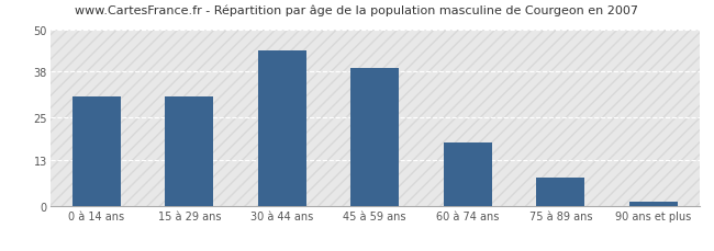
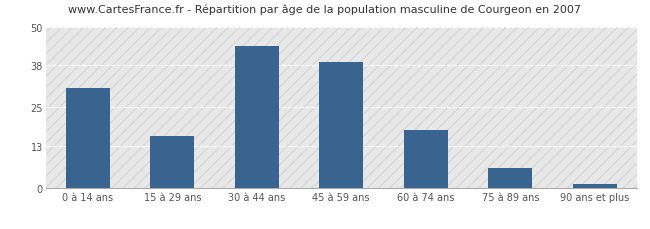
15 à 29 ans: 31 -> 16
75 à 89 ans: 8 -> 6
